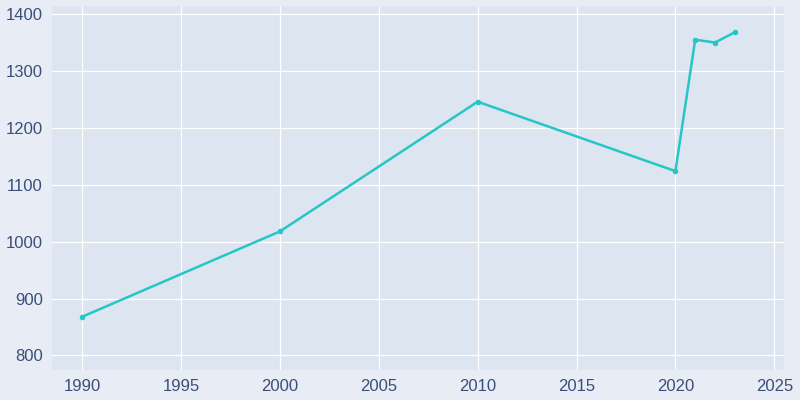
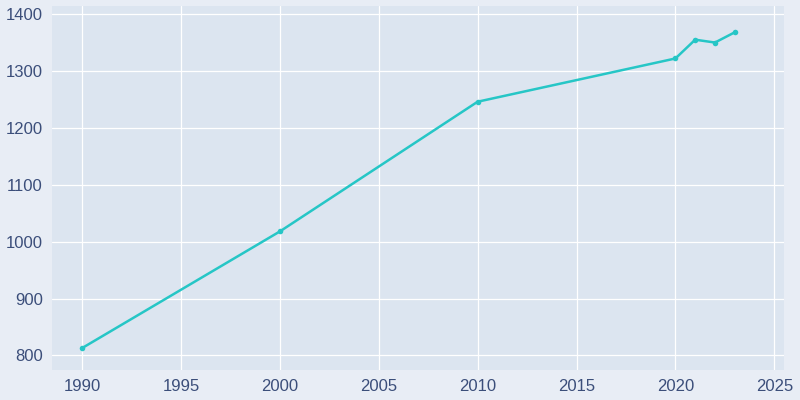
1990: 868 -> 813
2020: 1124 -> 1322
